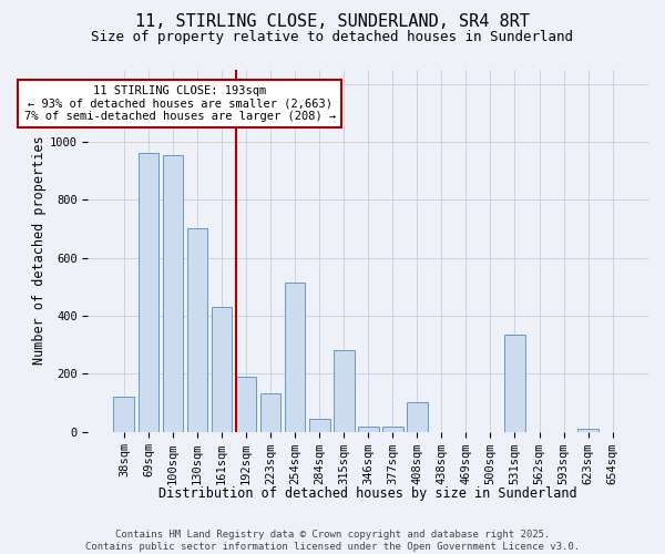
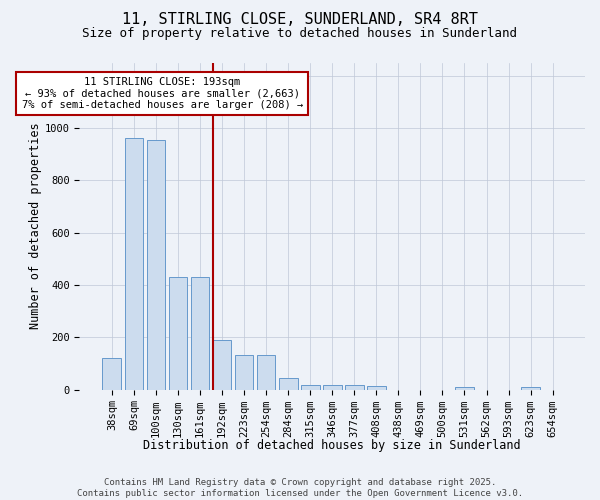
130sqm: 700 -> 430
254sqm: 515 -> 130
315sqm: 280 -> 18
408sqm: 100 -> 15
531sqm: 335 -> 8
